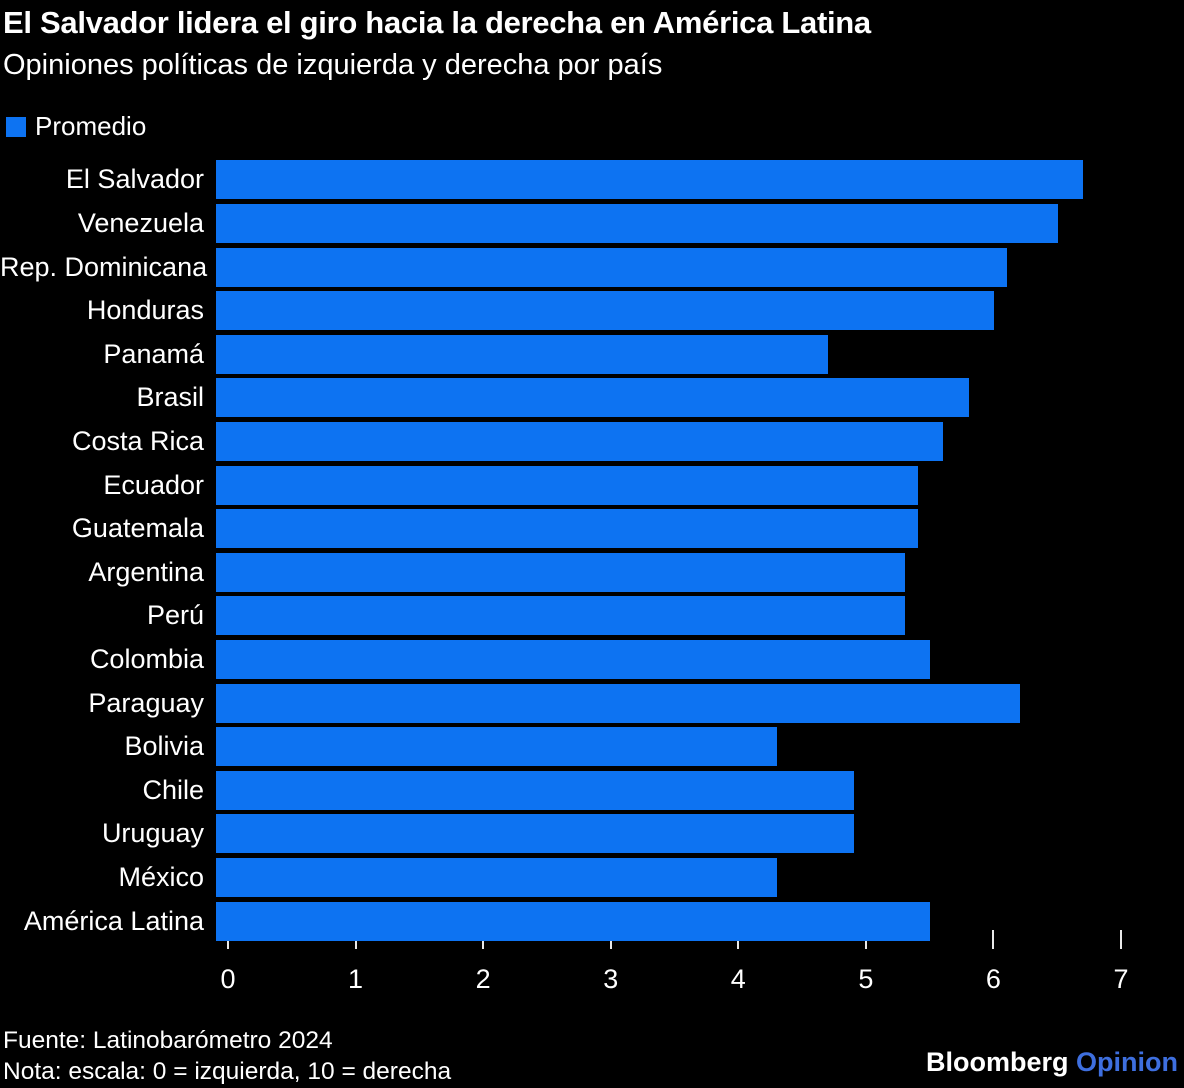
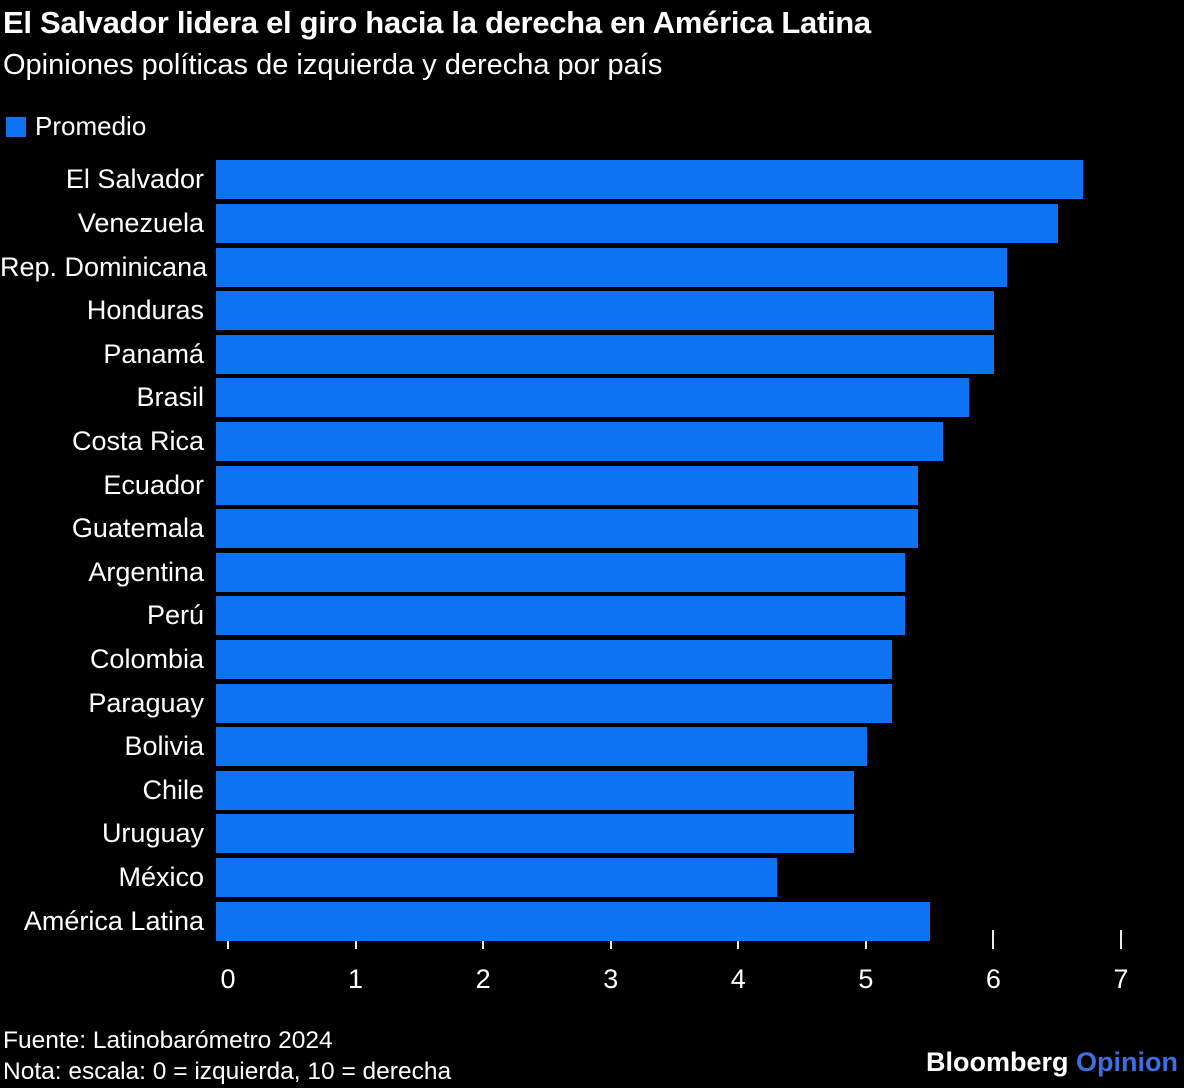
Panamá: 4.8 -> 6.1
Colombia: 5.6 -> 5.3
Paraguay: 6.3 -> 5.3
Bolivia: 4.4 -> 5.1
